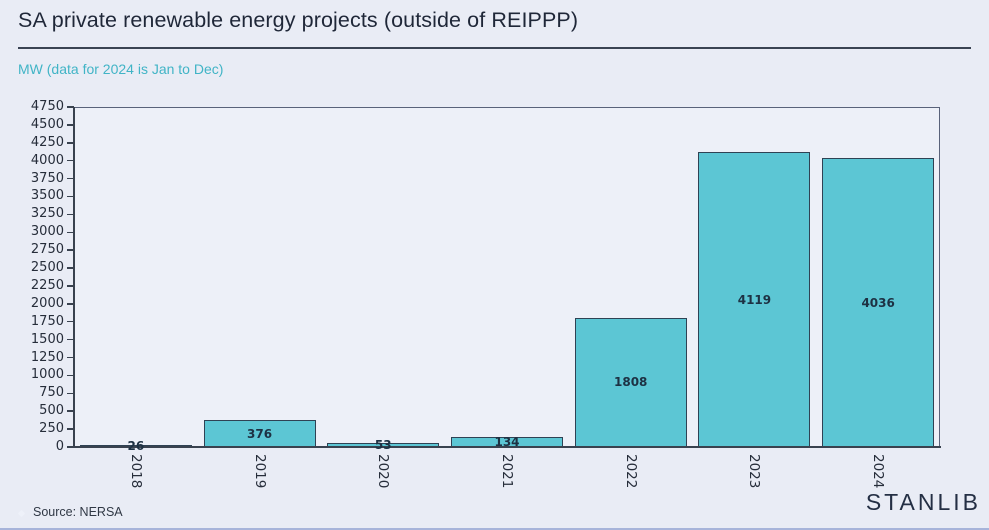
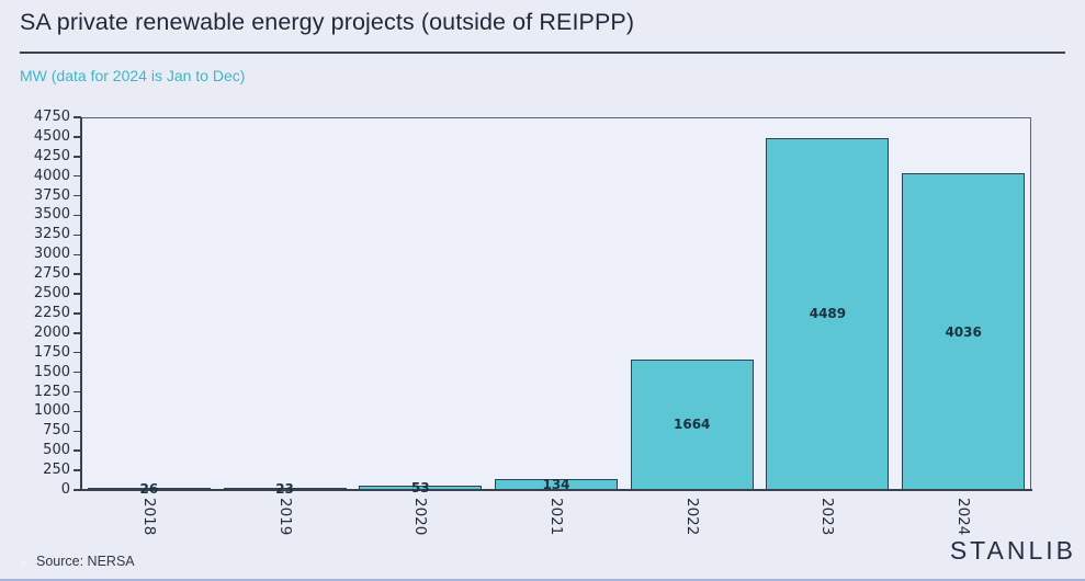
2019: 376 -> 23
2022: 1808 -> 1664
2023: 4119 -> 4489
